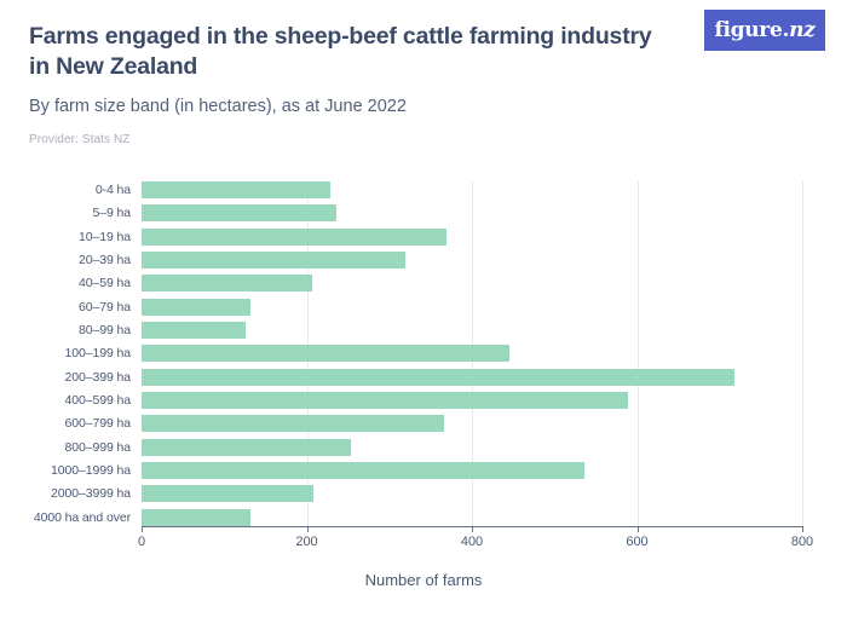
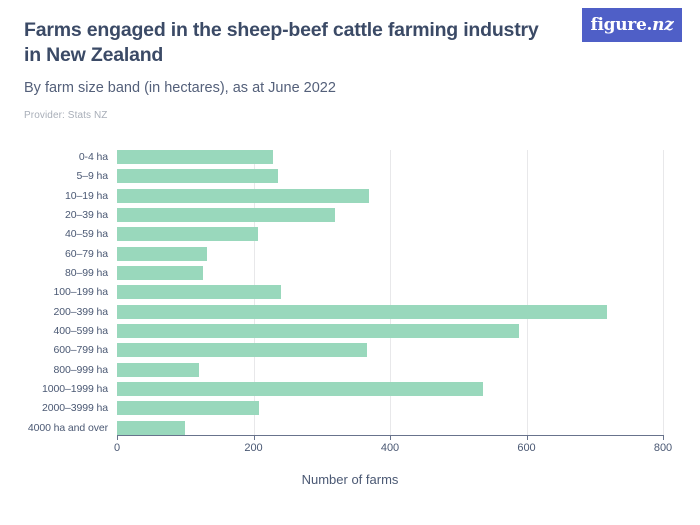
100–199 ha: 440 -> 240
800–999 ha: 250 -> 120
4000 ha and over: 130 -> 100
